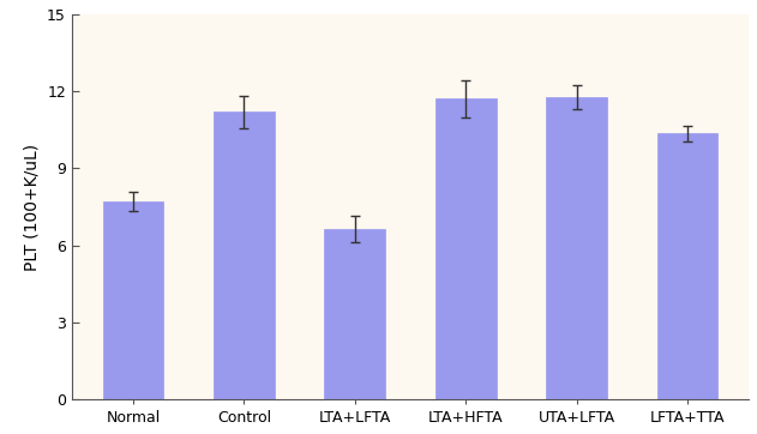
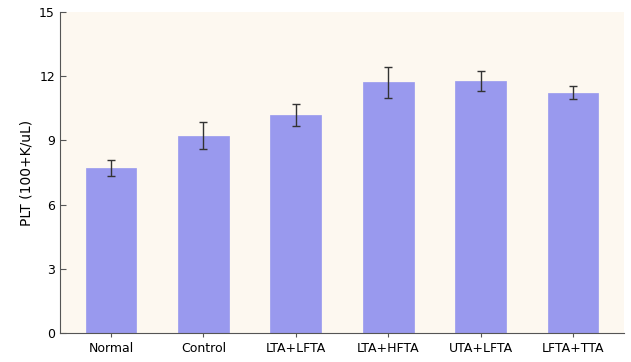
Control: 11.20 -> 9.22
LTA+LFTA: 6.65 -> 10.20
LFTA+TTA: 10.35 -> 11.22
